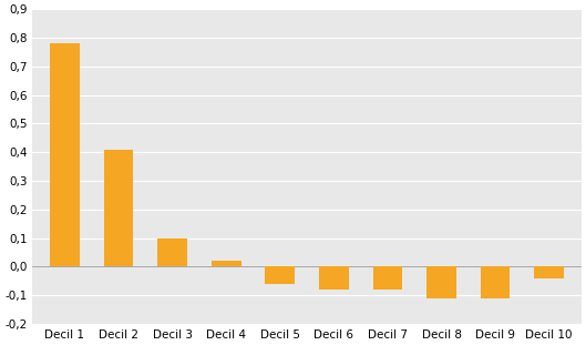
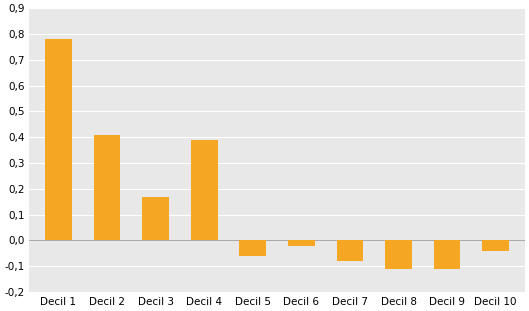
Decil 3: 0,10 -> 0,17
Decil 4: 0,02 -> 0,39
Decil 6: -0,08 -> -0,02
